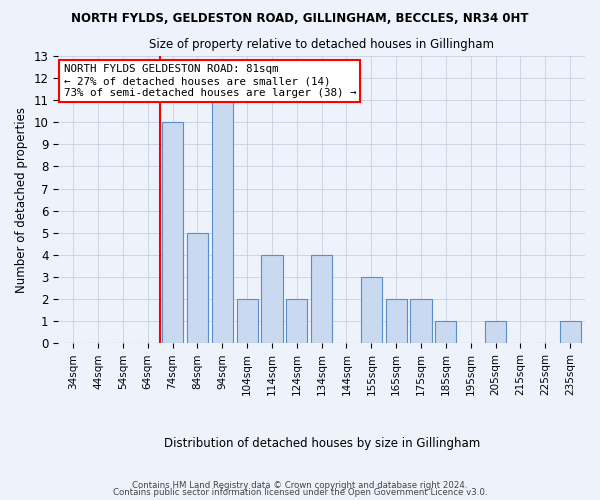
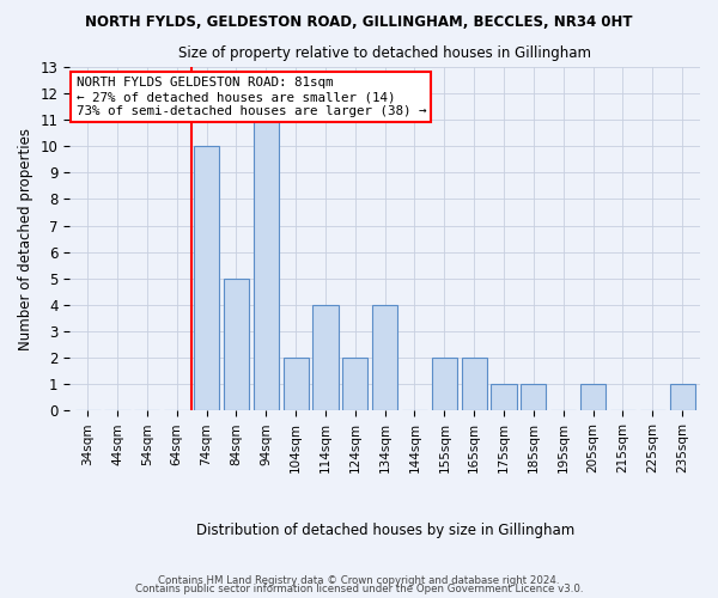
155sqm: 3 -> 2
175sqm: 2 -> 1
